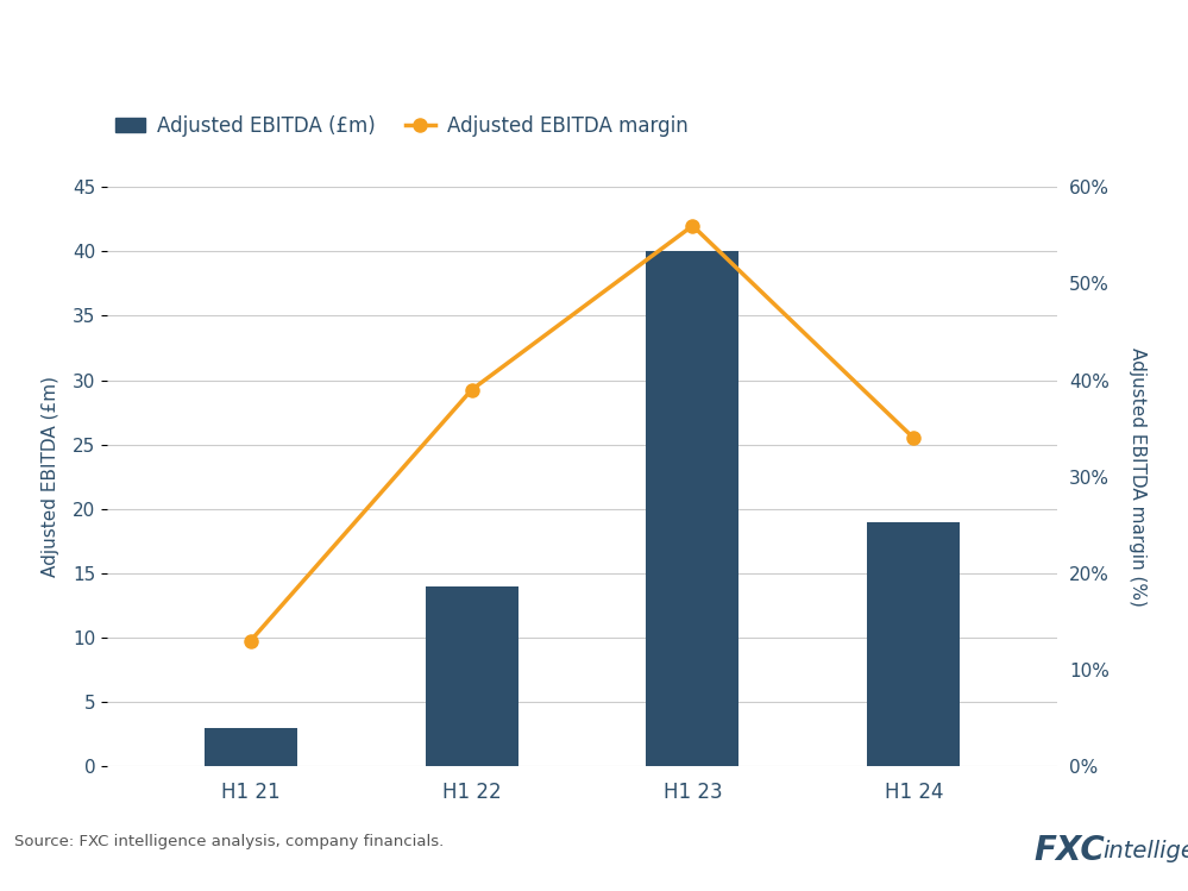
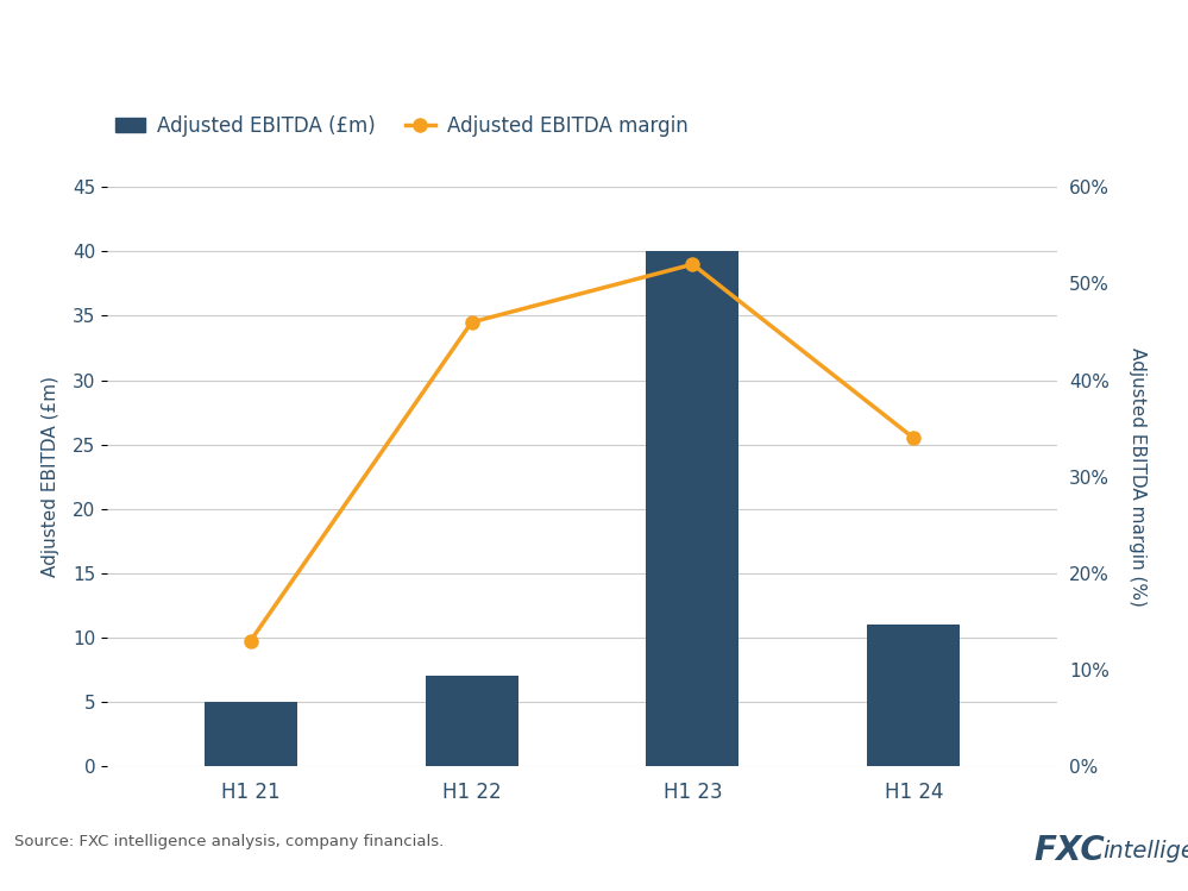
Adjusted EBITDA (£m)/H1 21: 3 -> 5
Adjusted EBITDA (£m)/H1 22: 14 -> 7
Adjusted EBITDA margin/H1 22: 39% -> 46%
Adjusted EBITDA margin/H1 23: 56% -> 52%
Adjusted EBITDA (£m)/H1 24: 19 -> 11
